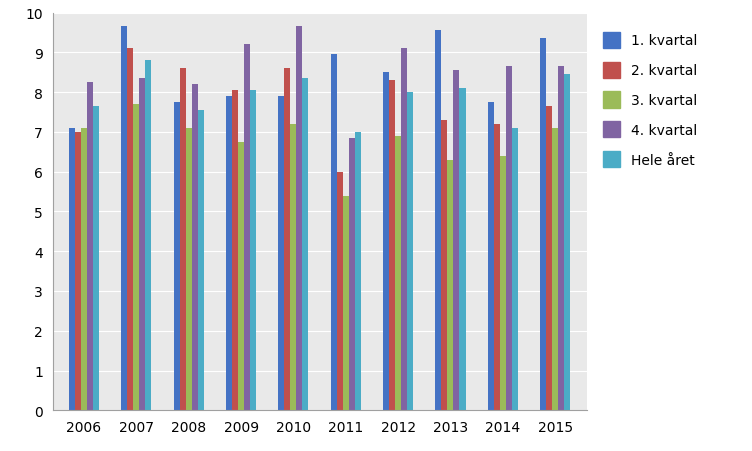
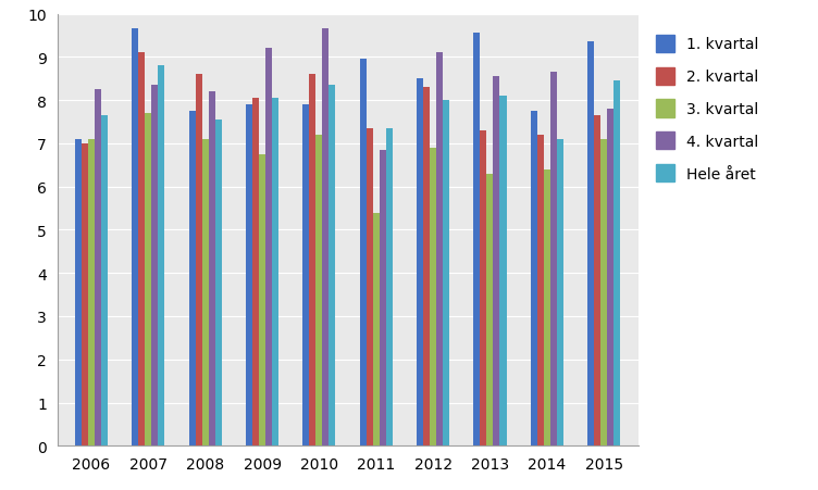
2. kvartal/2011: 6.00 -> 7.35
Hele året/2011: 7.00 -> 7.35
4. kvartal/2015: 8.65 -> 7.80
